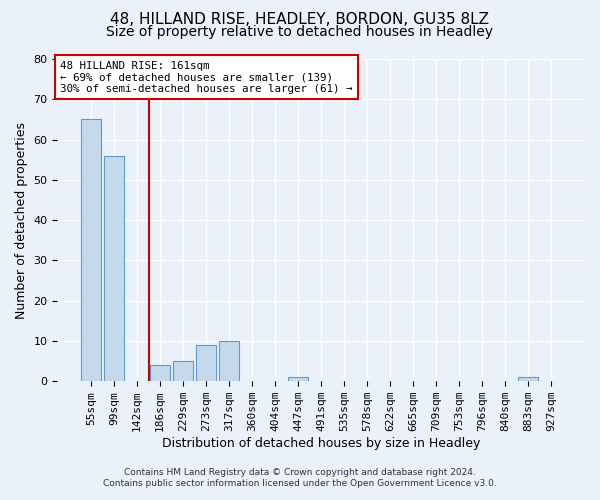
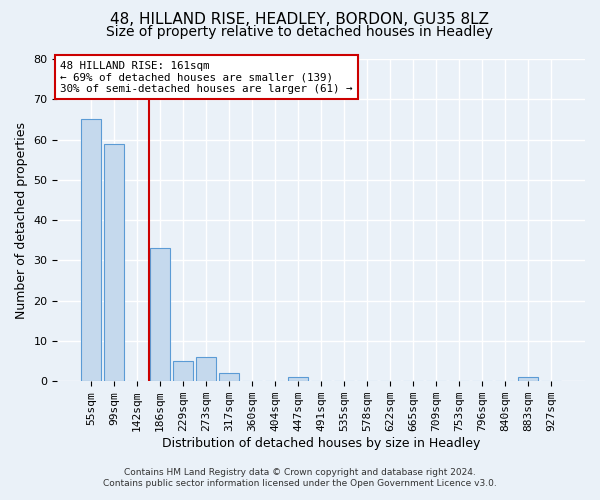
99sqm: 56 -> 59
186sqm: 4 -> 33
273sqm: 9 -> 6
317sqm: 10 -> 2
